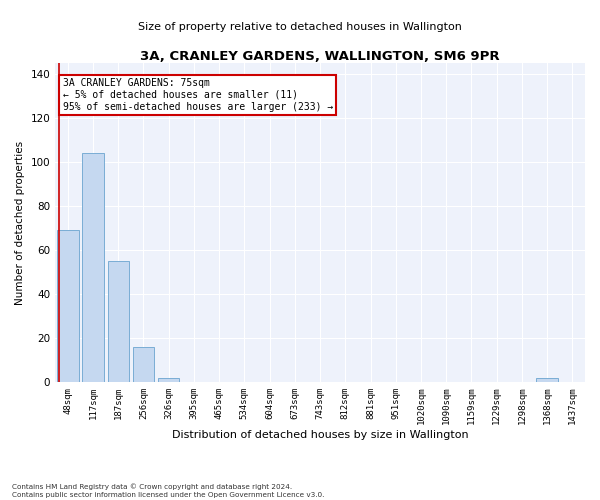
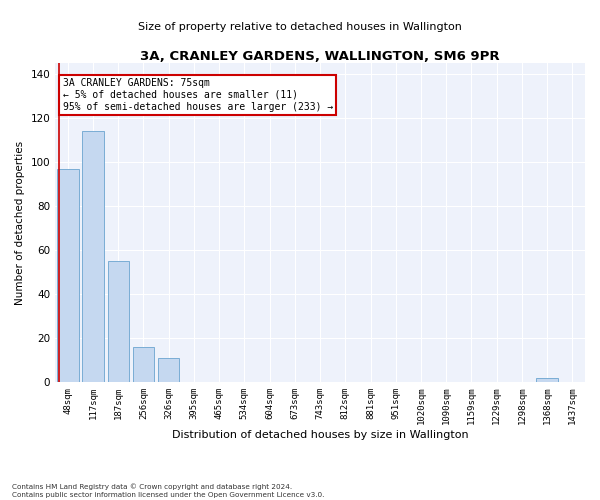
48sqm: 69 -> 97
117sqm: 104 -> 114
326sqm: 2 -> 11
